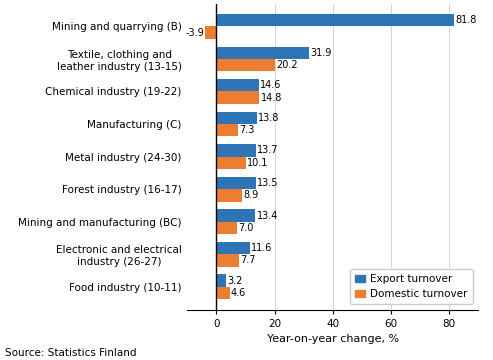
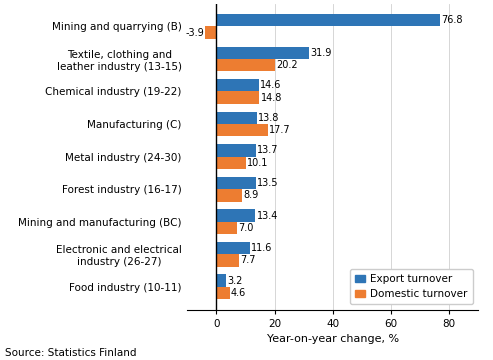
Export turnover/Mining and quarrying (B): 81.8 -> 76.8
Domestic turnover/Manufacturing (C): 7.3 -> 17.7
